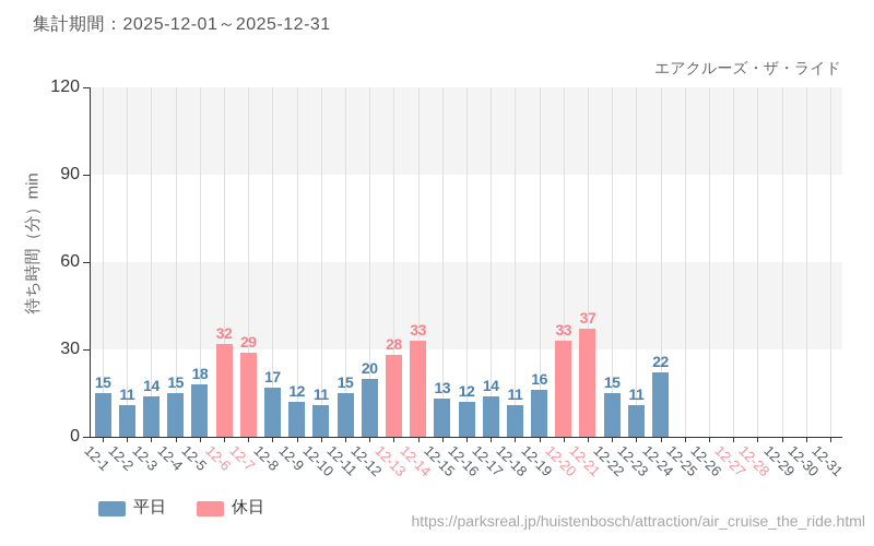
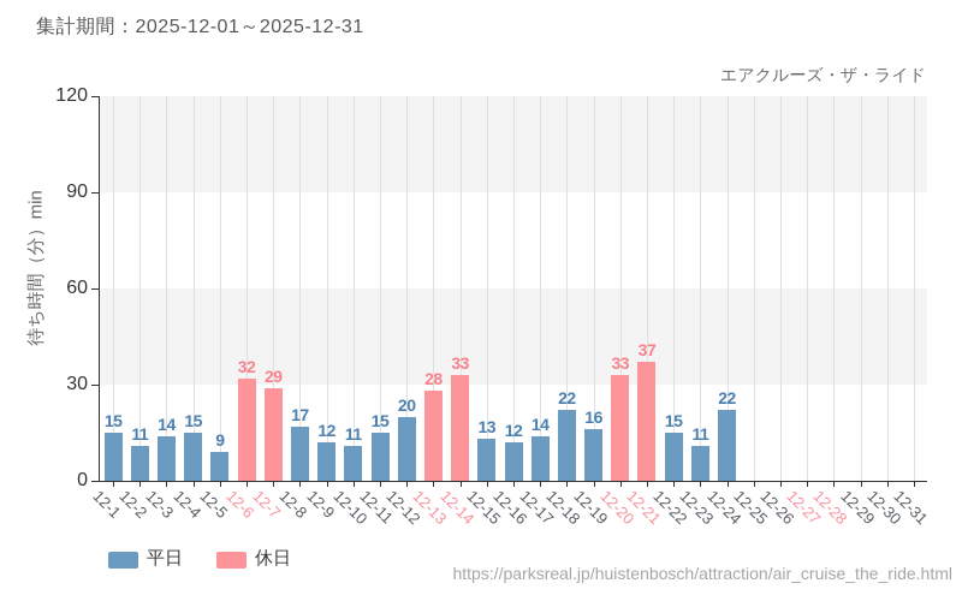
12-5: 18 -> 9
12-18: 11 -> 22
